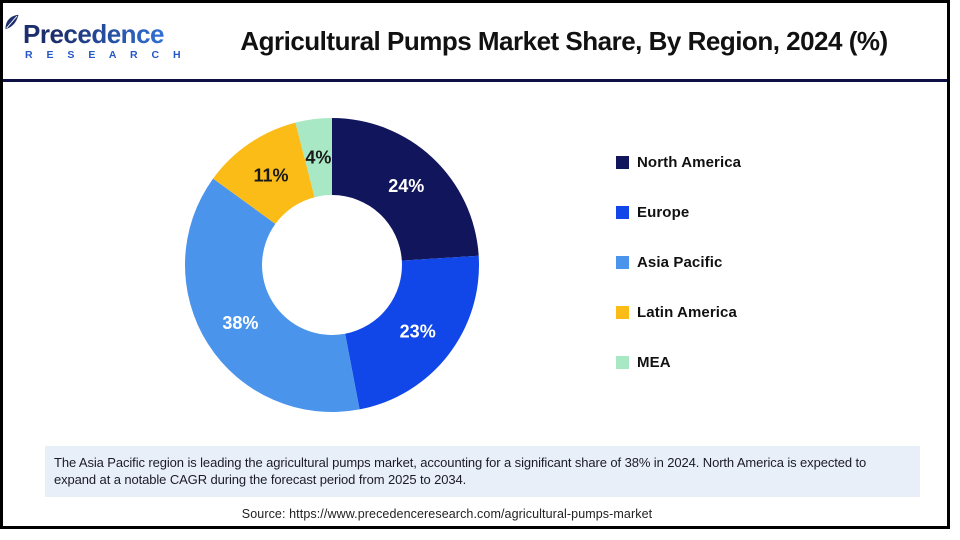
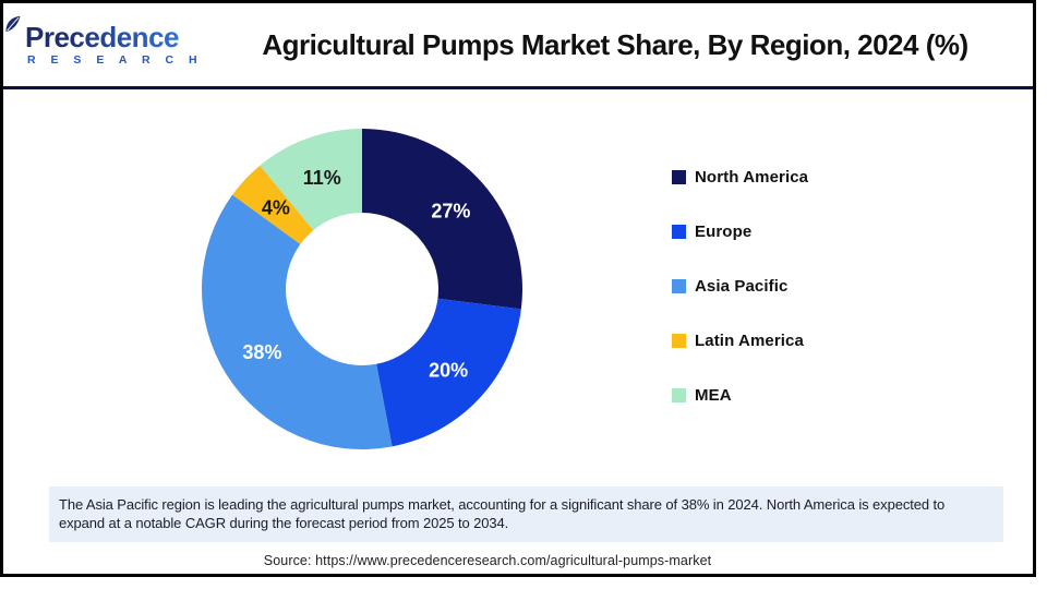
North America: 24% -> 27%
Europe: 23% -> 20%
Latin America: 11% -> 4%
MEA: 4% -> 11%
